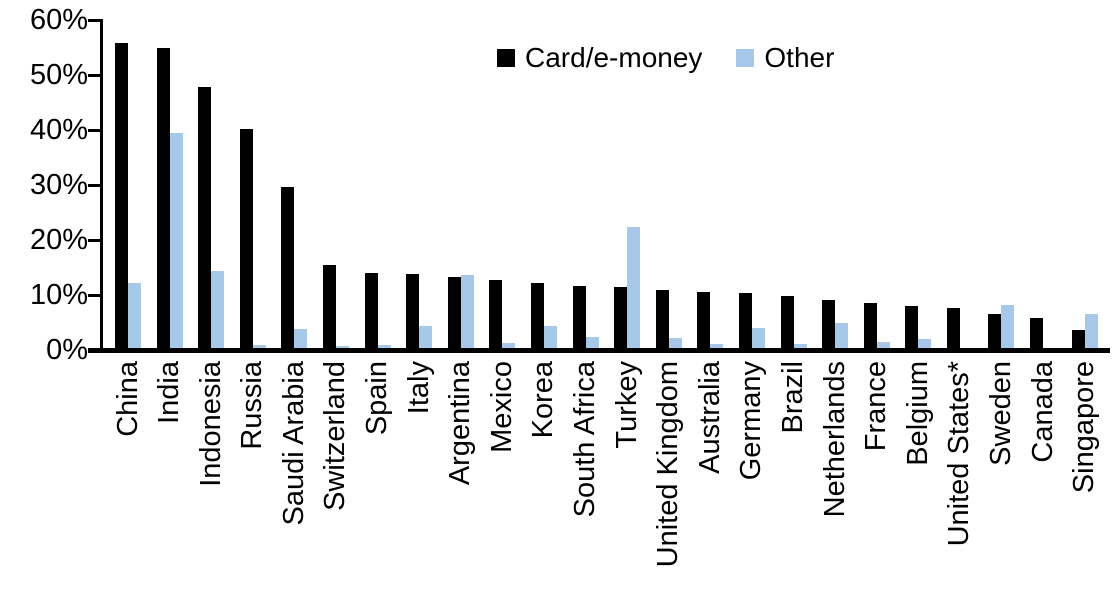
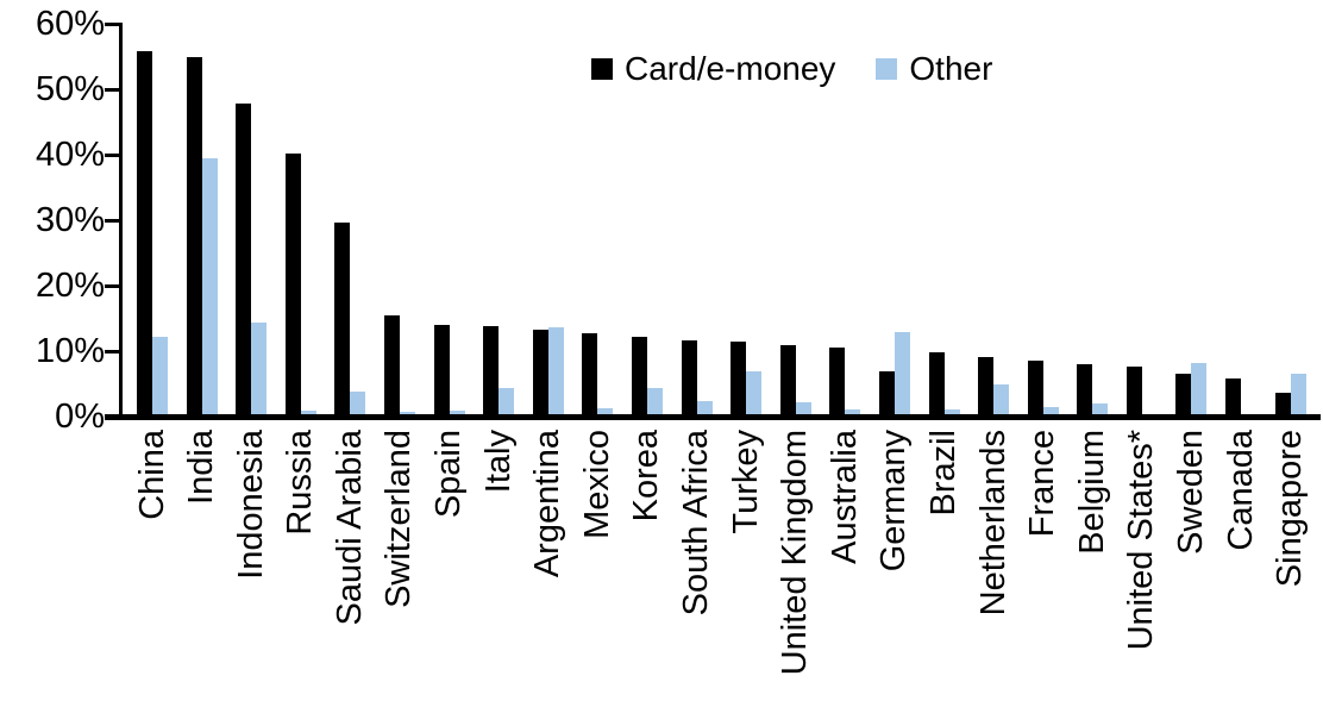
Other/Turkey: 23% -> 7%
Card/e-money/Germany: 11% -> 7%
Other/Germany: 4% -> 13%
